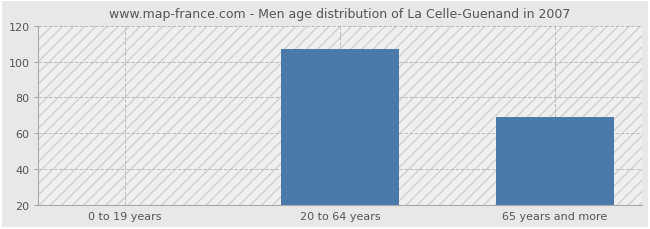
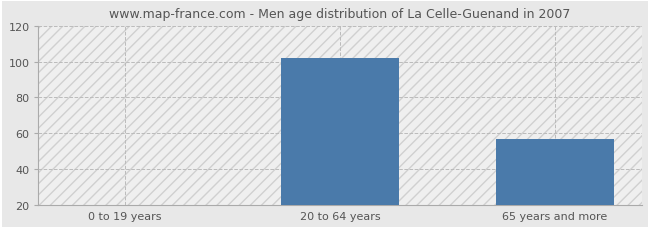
20 to 64 years: 107 -> 102
65 years and more: 69 -> 57
